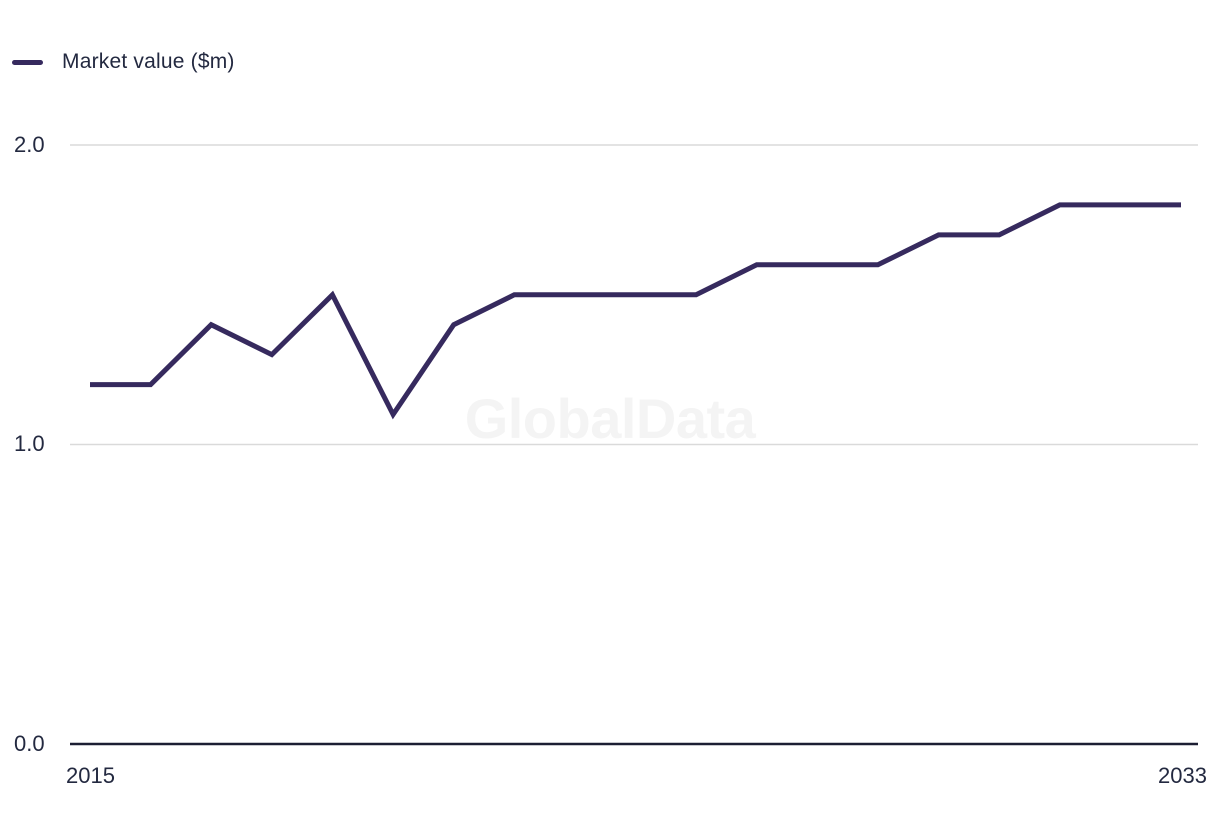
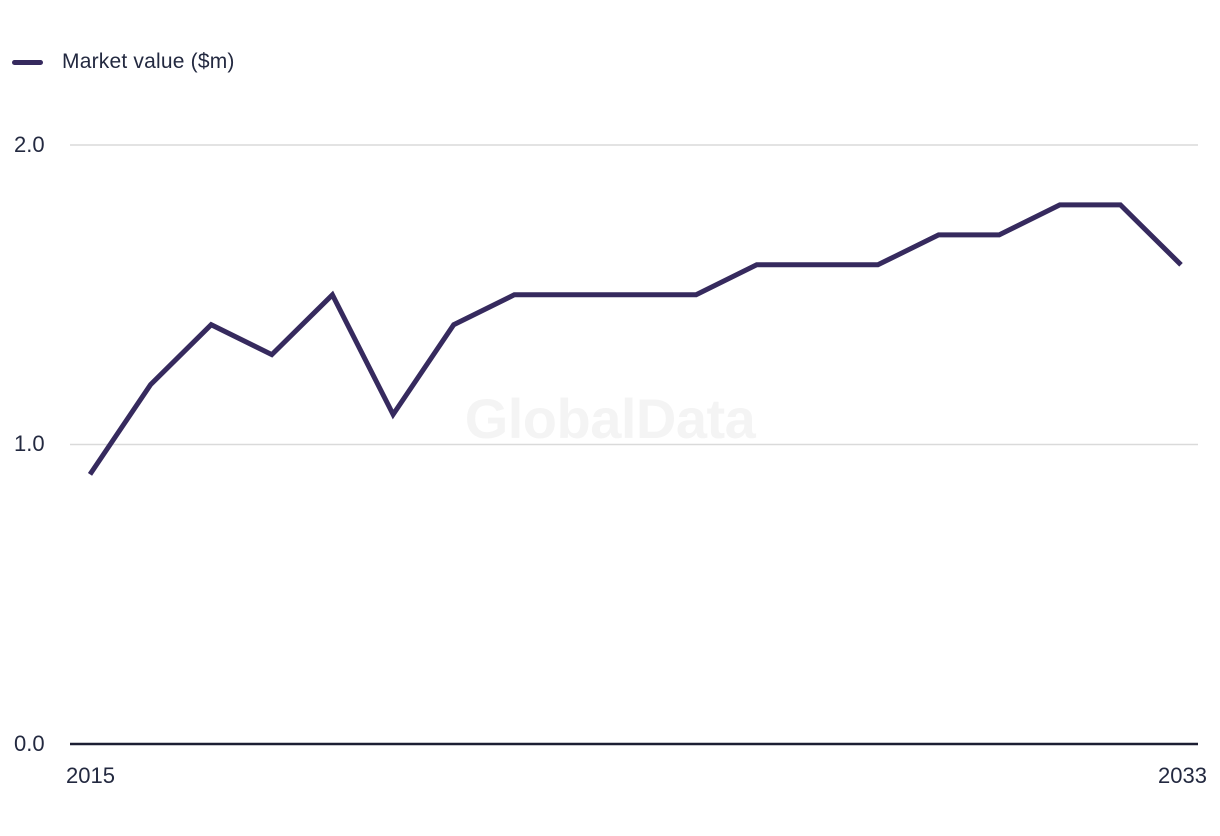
2015: 1.2 -> 0.9
2033: 1.8 -> 1.6
